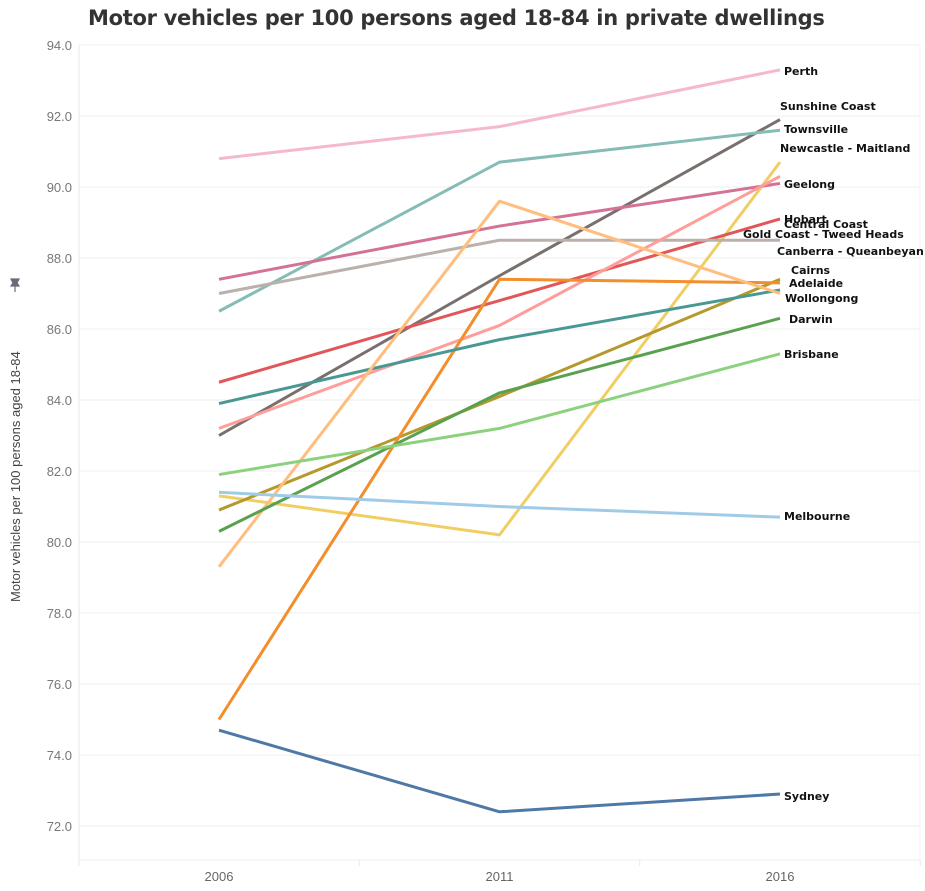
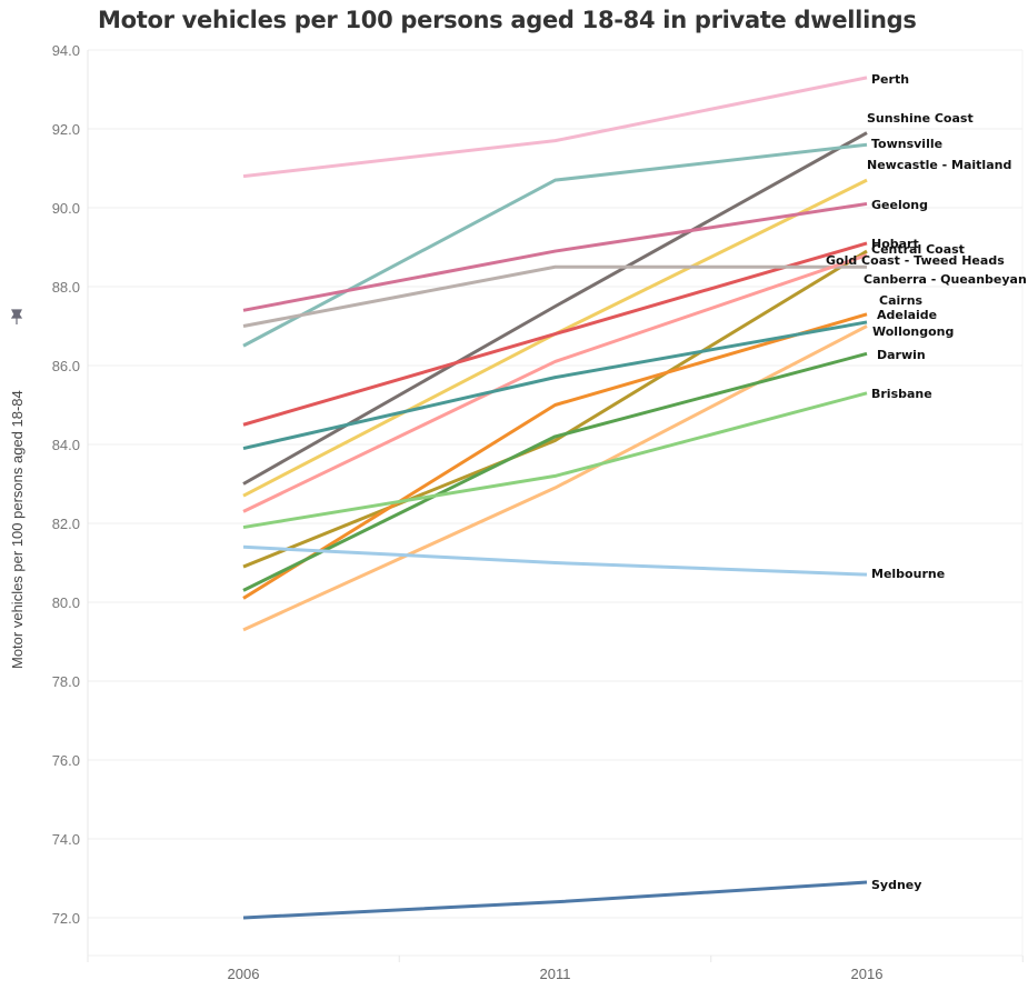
Newcastle - Maitland/2006: 81.3 -> 82.7
Canberra - Queanbeyan/2006: 83.2 -> 82.3
Cairns/2006: 75.0 -> 80.1
Sydney/2006: 74.7 -> 72.0
Newcastle - Maitland/2011: 80.2 -> 86.8
Cairns/2011: 87.4 -> 85.0
Wollongong/2011: 89.6 -> 82.9
Central Coast/2016: 87.4 -> 88.9
Canberra - Queanbeyan/2016: 90.3 -> 88.8
